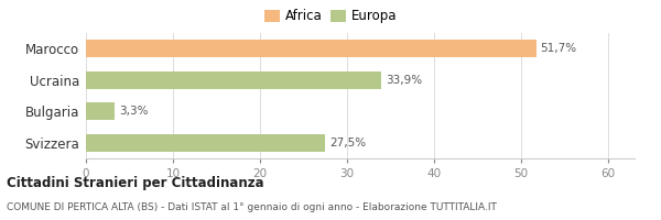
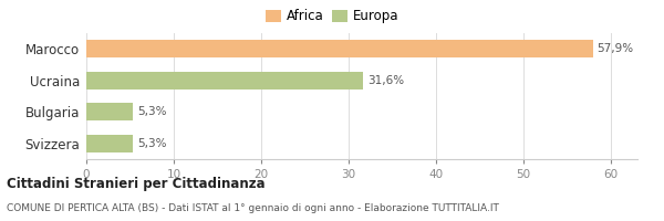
Marocco: 51,7% -> 57,9%
Ucraina: 33,9% -> 31,6%
Bulgaria: 3,3% -> 5,3%
Svizzera: 27,5% -> 5,3%
